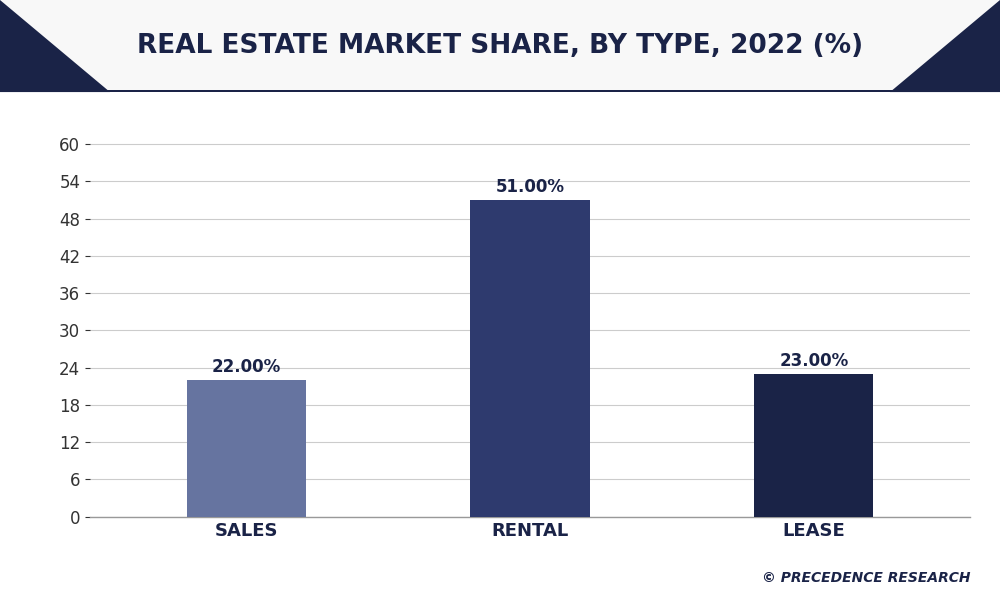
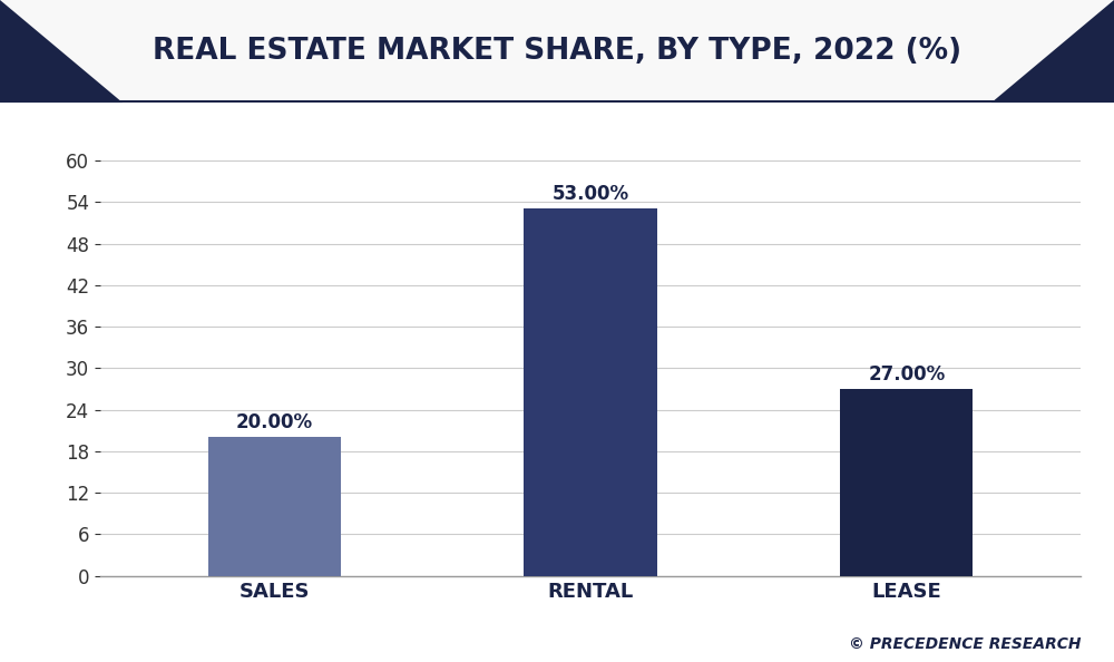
SALES: 22.00% -> 20.00%
RENTAL: 51.00% -> 53.00%
LEASE: 23.00% -> 27.00%
